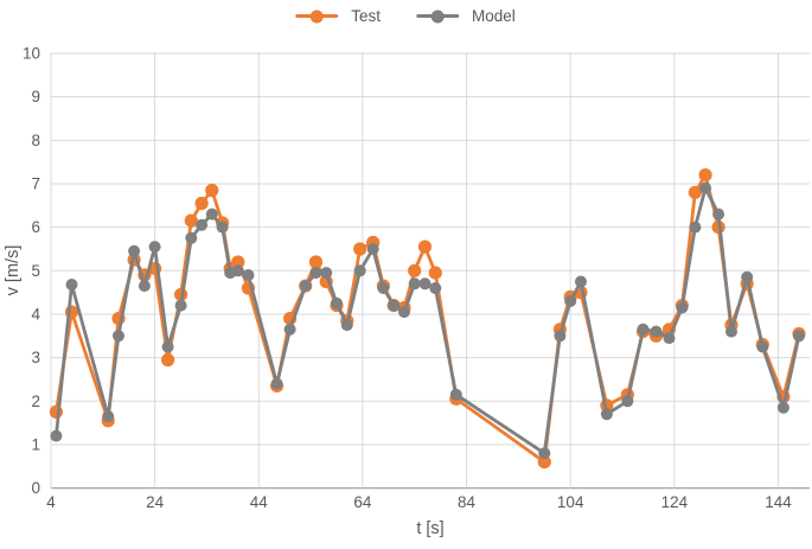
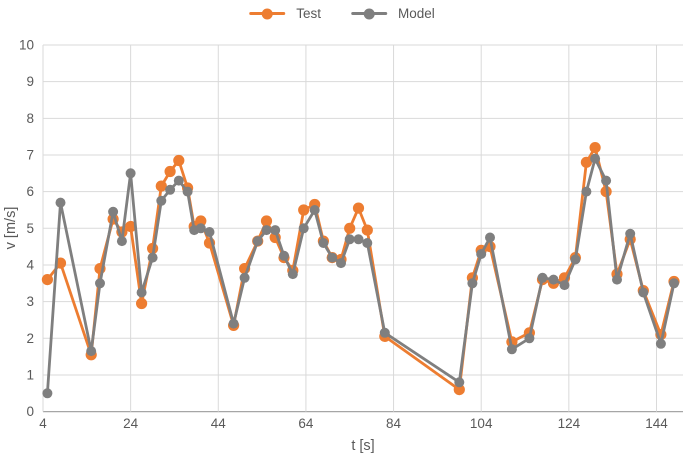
Test/5: 1.8 -> 3.6
Model/5: 1.2 -> 0.5
Model/8: 4.7 -> 5.7
Model/24: 5.5 -> 6.5
